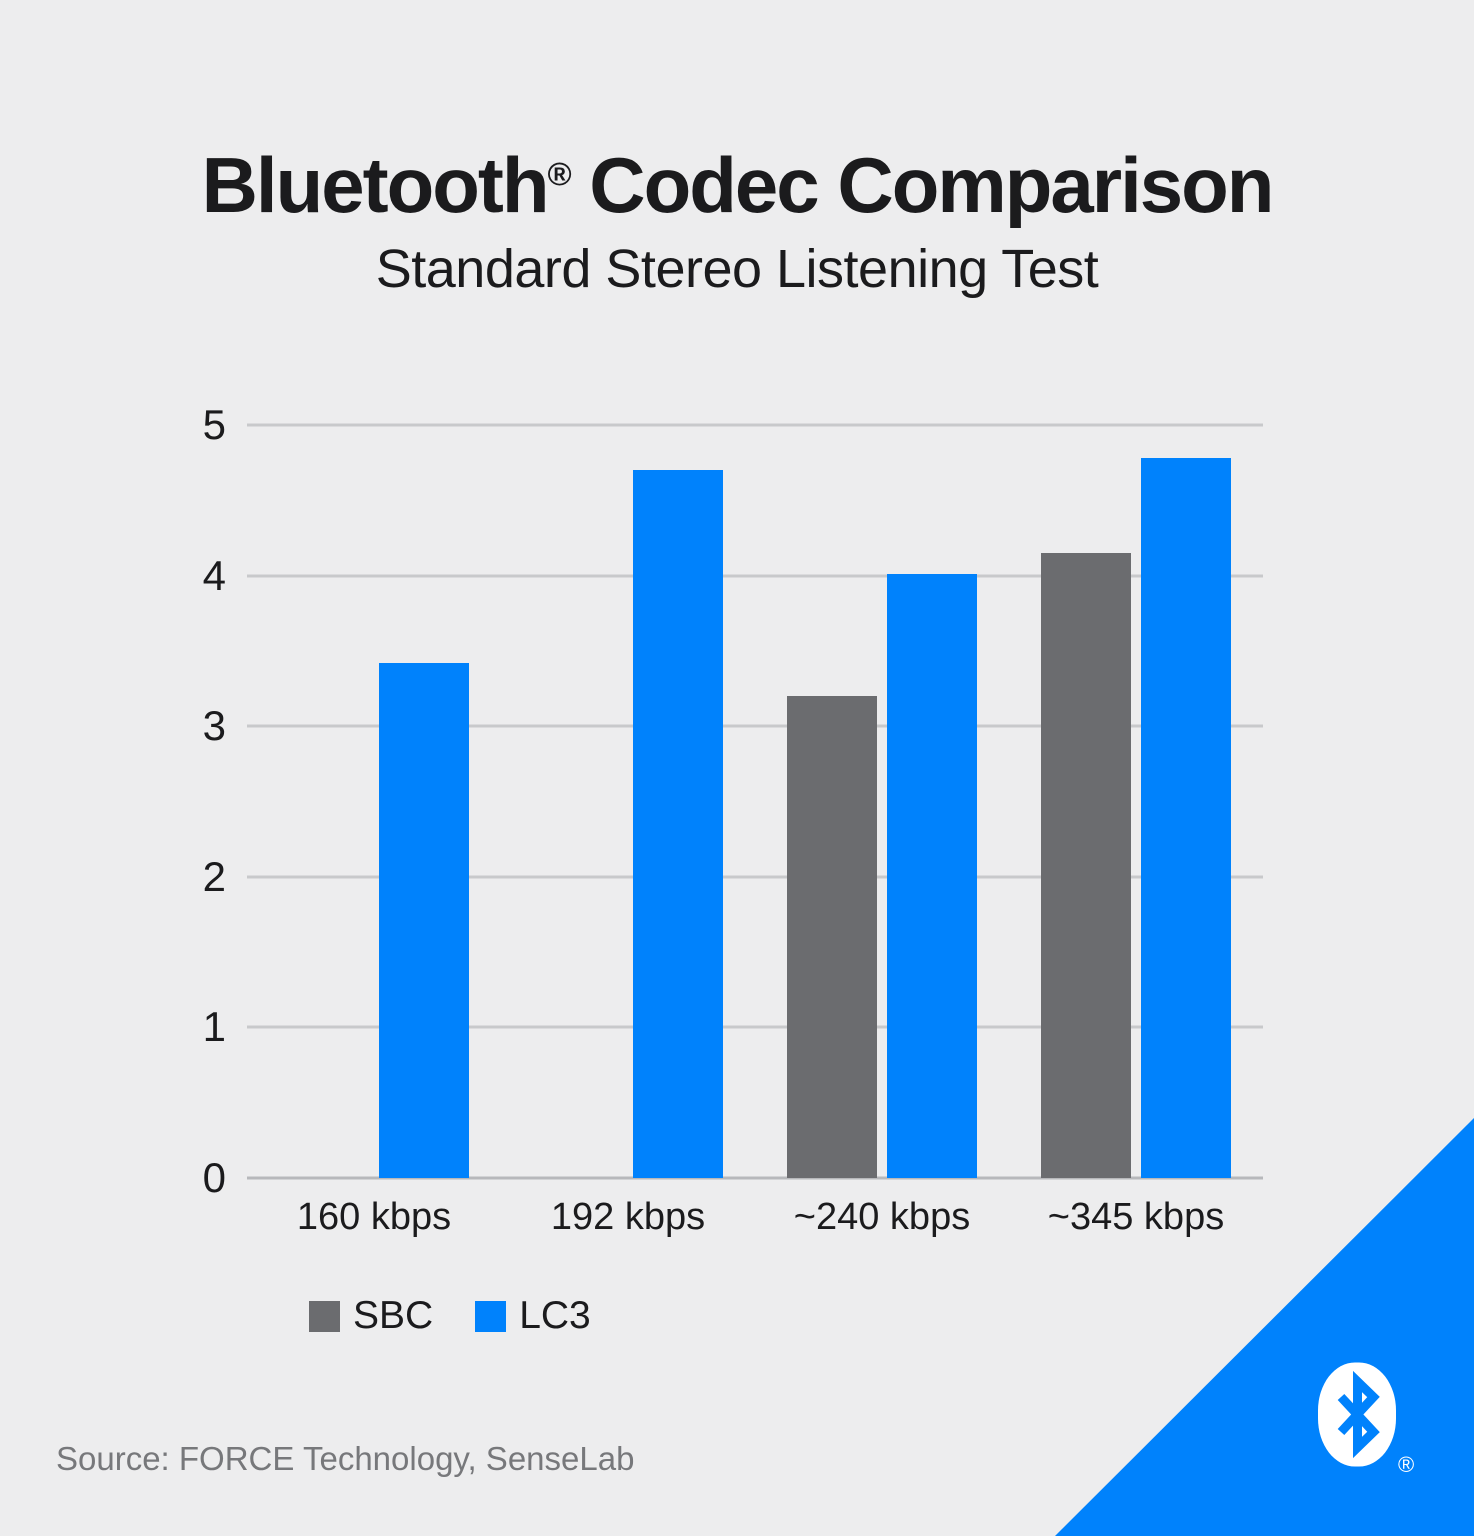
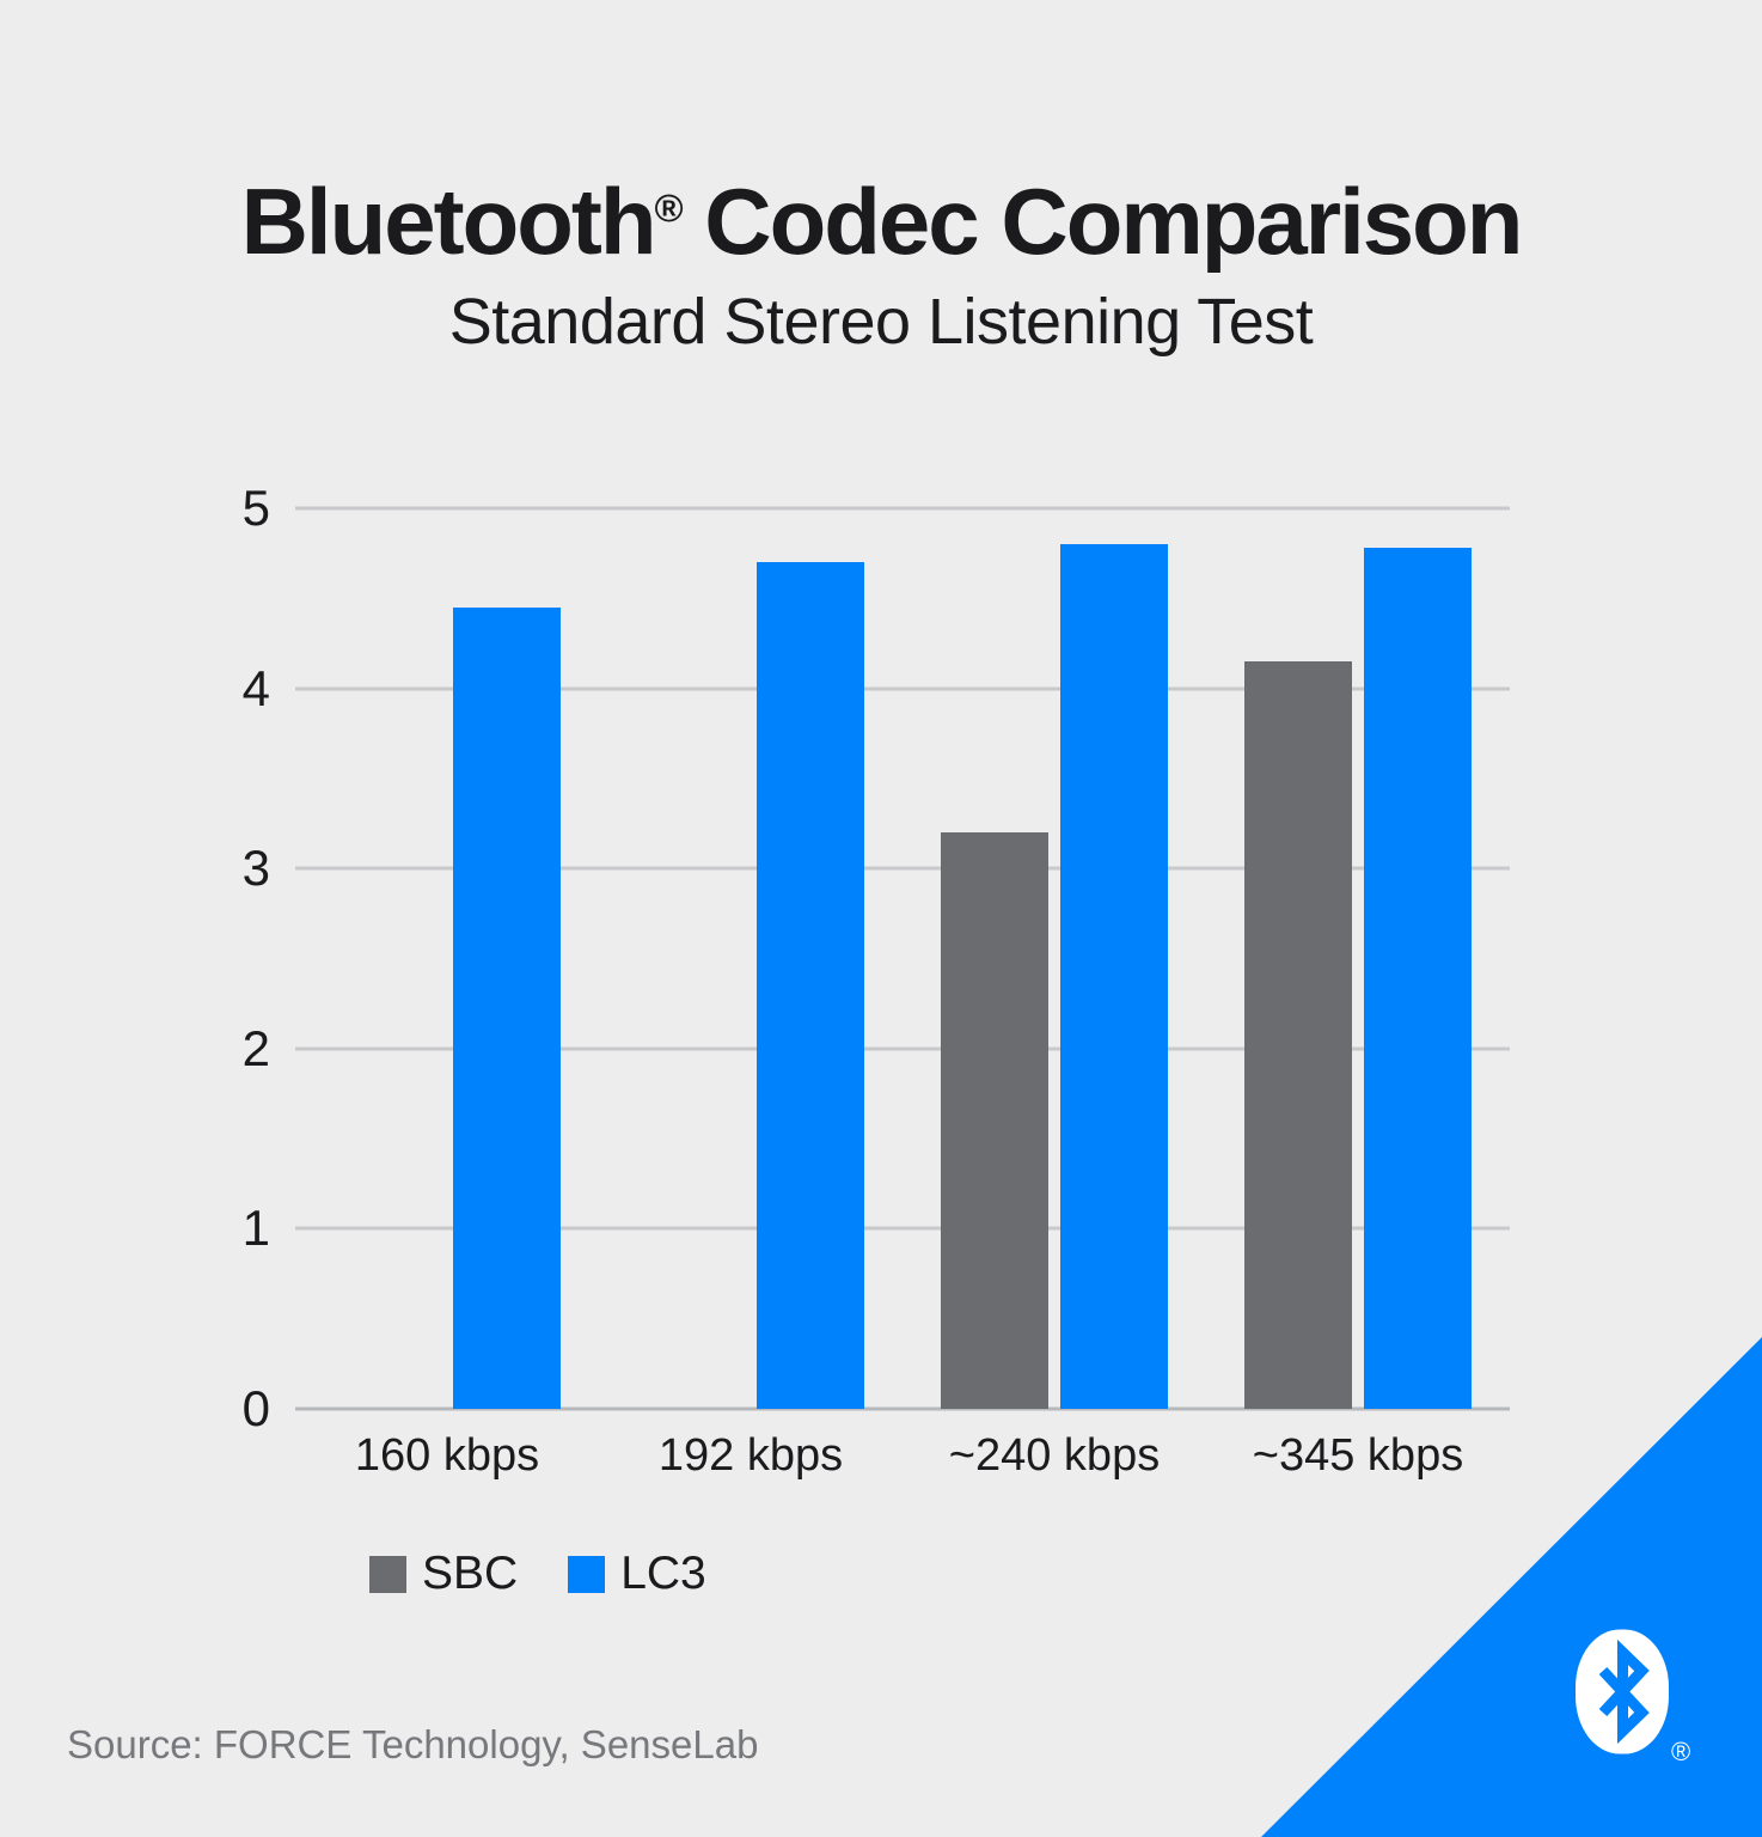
LC3/160 kbps: 3.42 -> 4.45
LC3/~240 kbps: 4.01 -> 4.80
